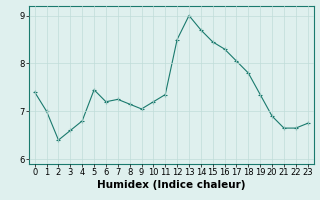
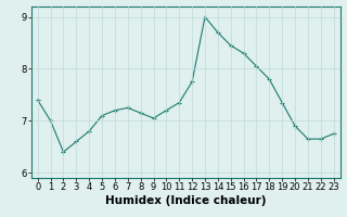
5: 7.45 -> 7.10
12: 8.50 -> 7.75
